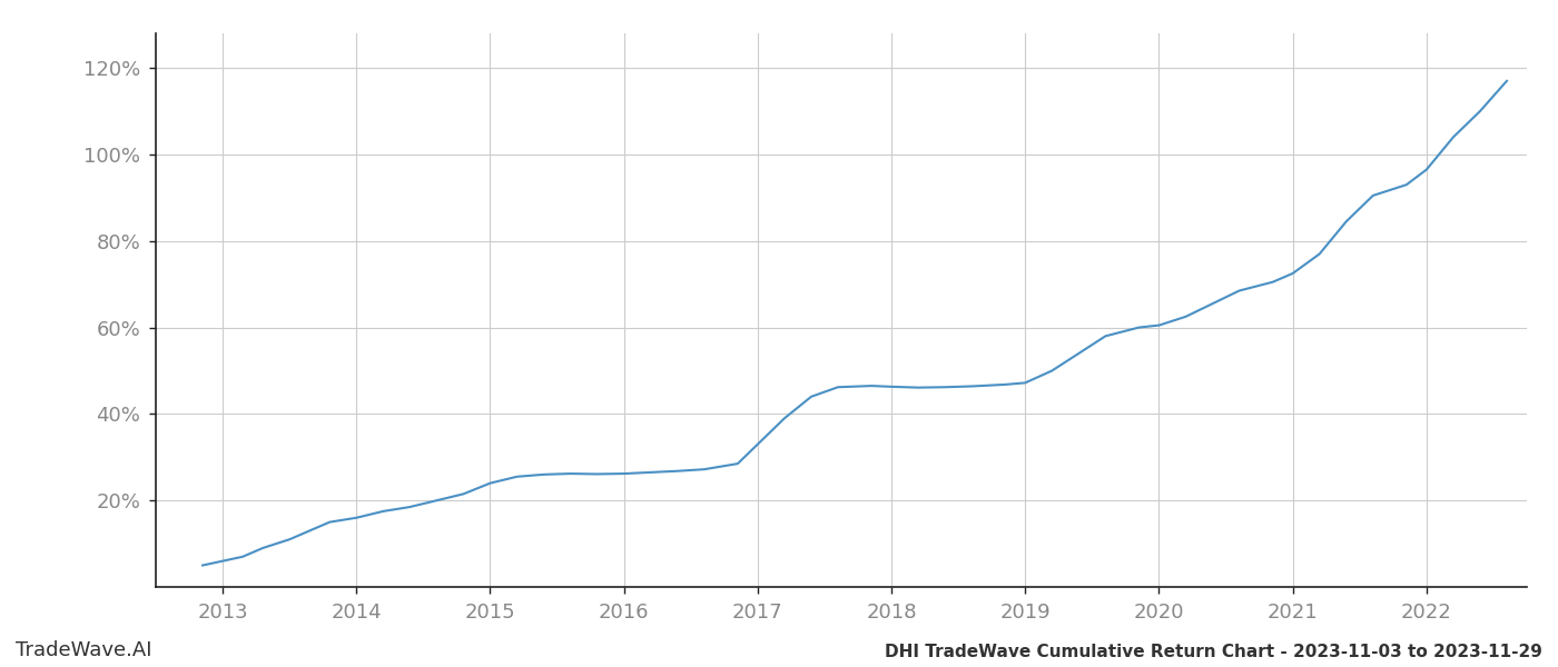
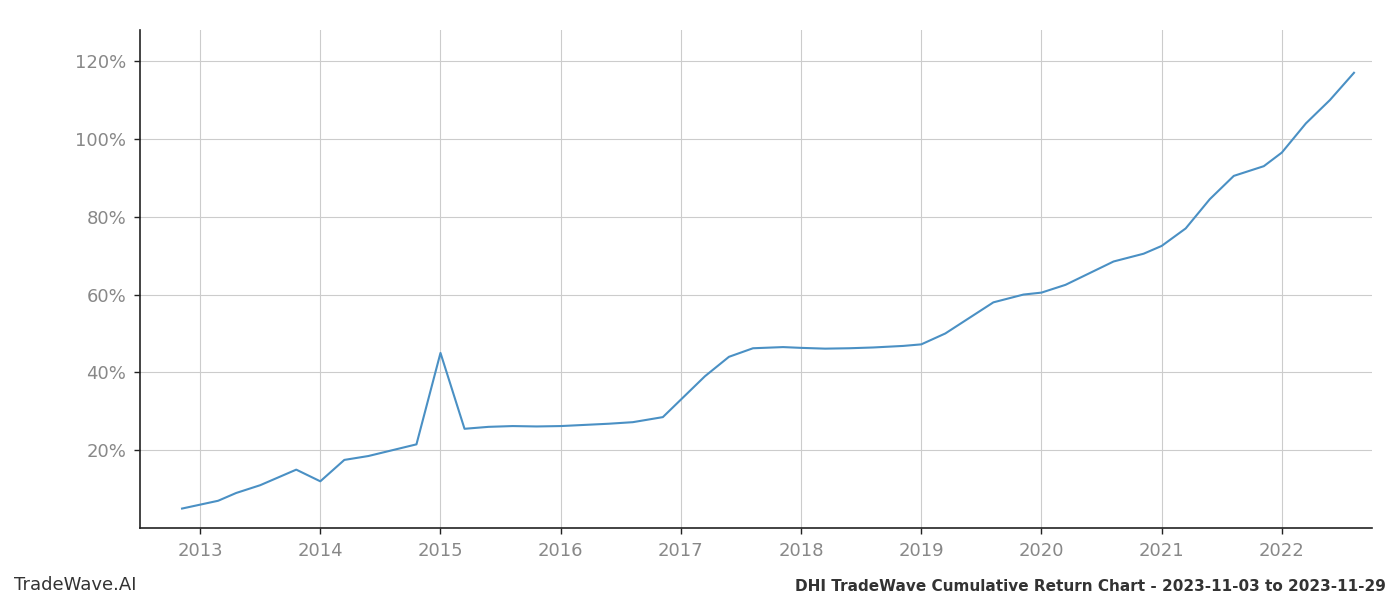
2014: 16.0% -> 12.0%
2015: 24.0% -> 45.0%
